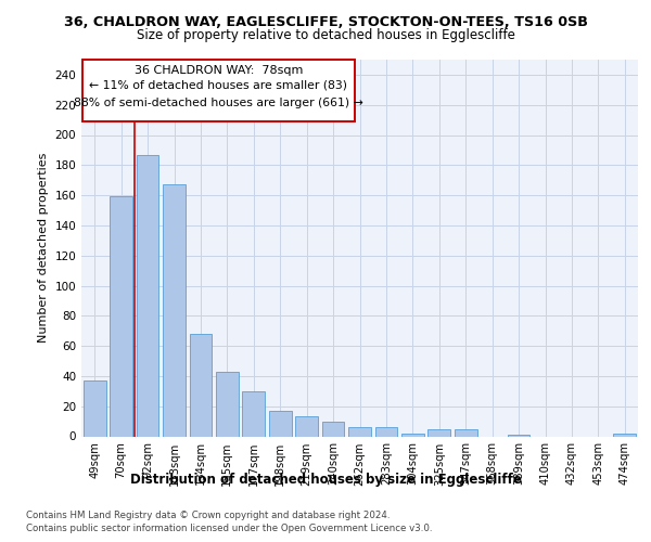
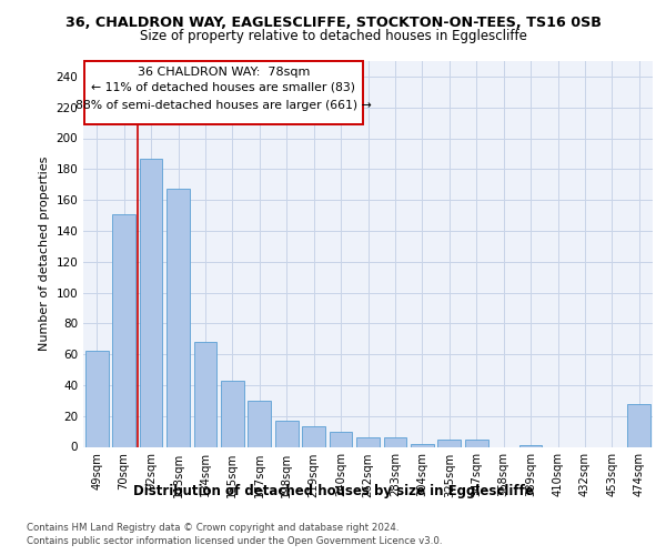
49sqm: 37 -> 62
70sqm: 159 -> 151
474sqm: 2 -> 28
